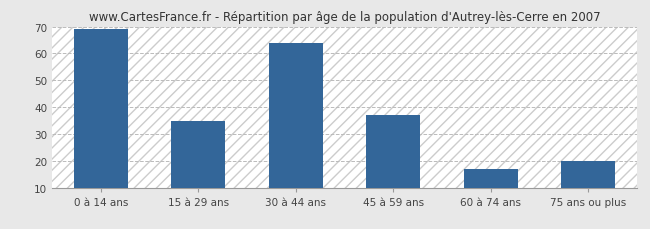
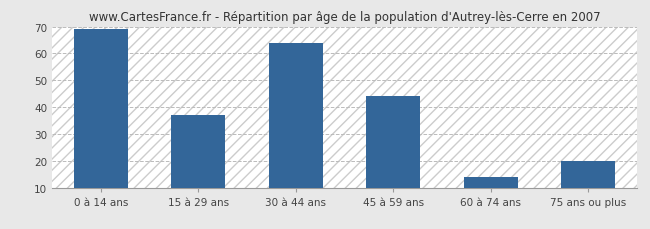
15 à 29 ans: 35 -> 37
45 à 59 ans: 37 -> 44
60 à 74 ans: 17 -> 14
